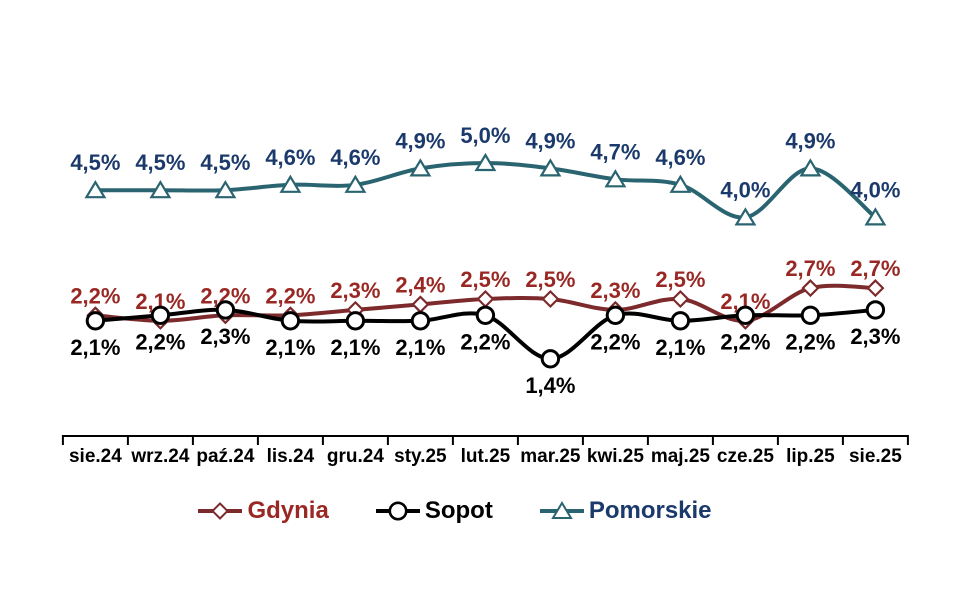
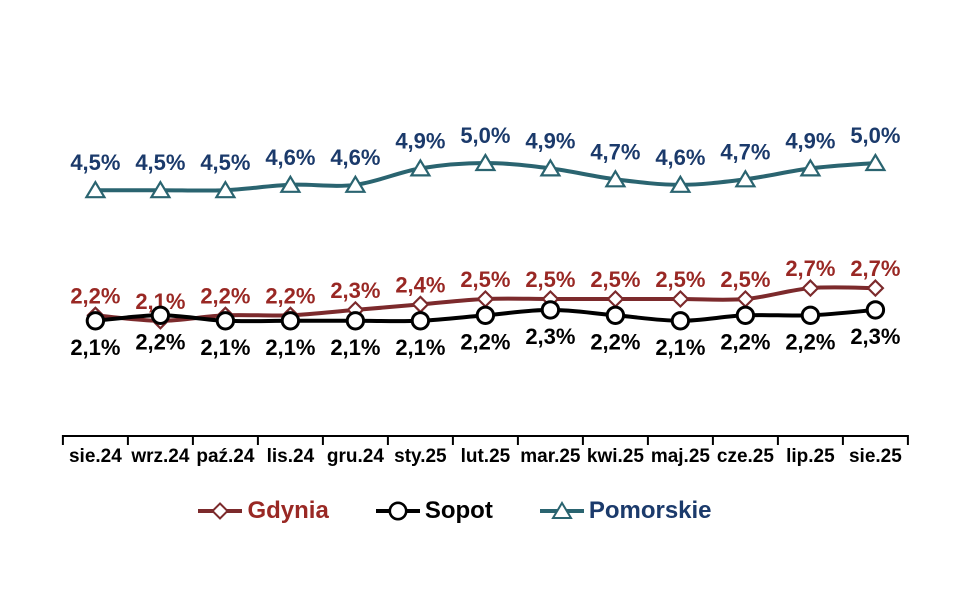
Sopot/paź.24: 2,3% -> 2,1%
Sopot/mar.25: 1,4% -> 2,3%
Gdynia/kwi.25: 2,3% -> 2,5%
Gdynia/cze.25: 2,1% -> 2,5%
Pomorskie/cze.25: 4,0% -> 4,7%
Pomorskie/sie.25: 4,0% -> 5,0%
